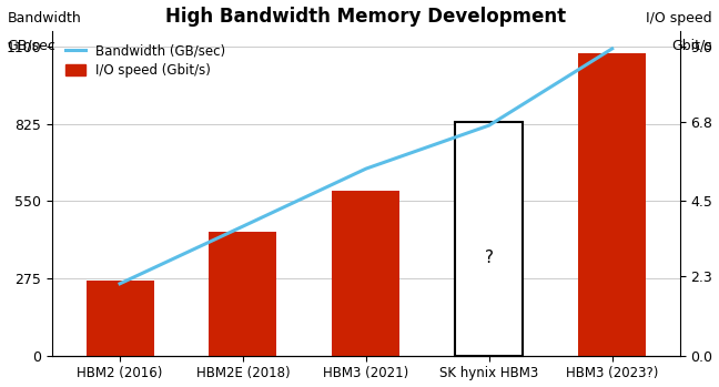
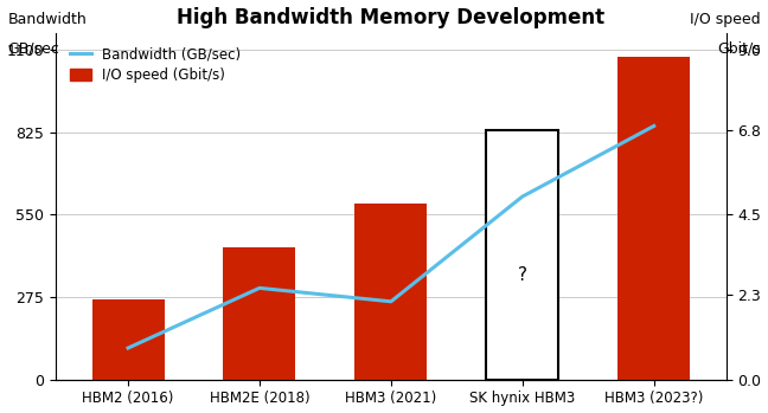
Bandwidth (GB/sec)/HBM2 (2016): 256 -> 105
Bandwidth (GB/sec)/HBM2E (2018): 460 -> 305
Bandwidth (GB/sec)/HBM3 (2021): 665 -> 260
Bandwidth (GB/sec)/SK hynix HBM3: 819 -> 610
Bandwidth (GB/sec)/HBM3 (2023?): 1092 -> 845
